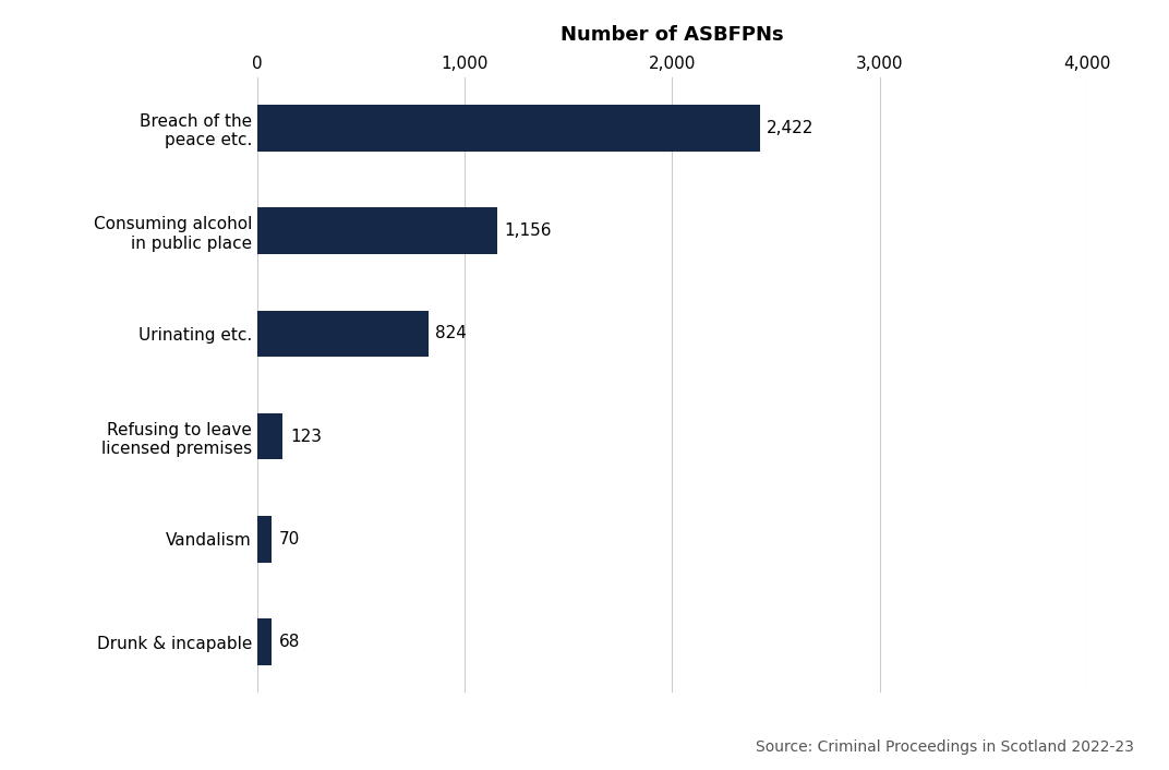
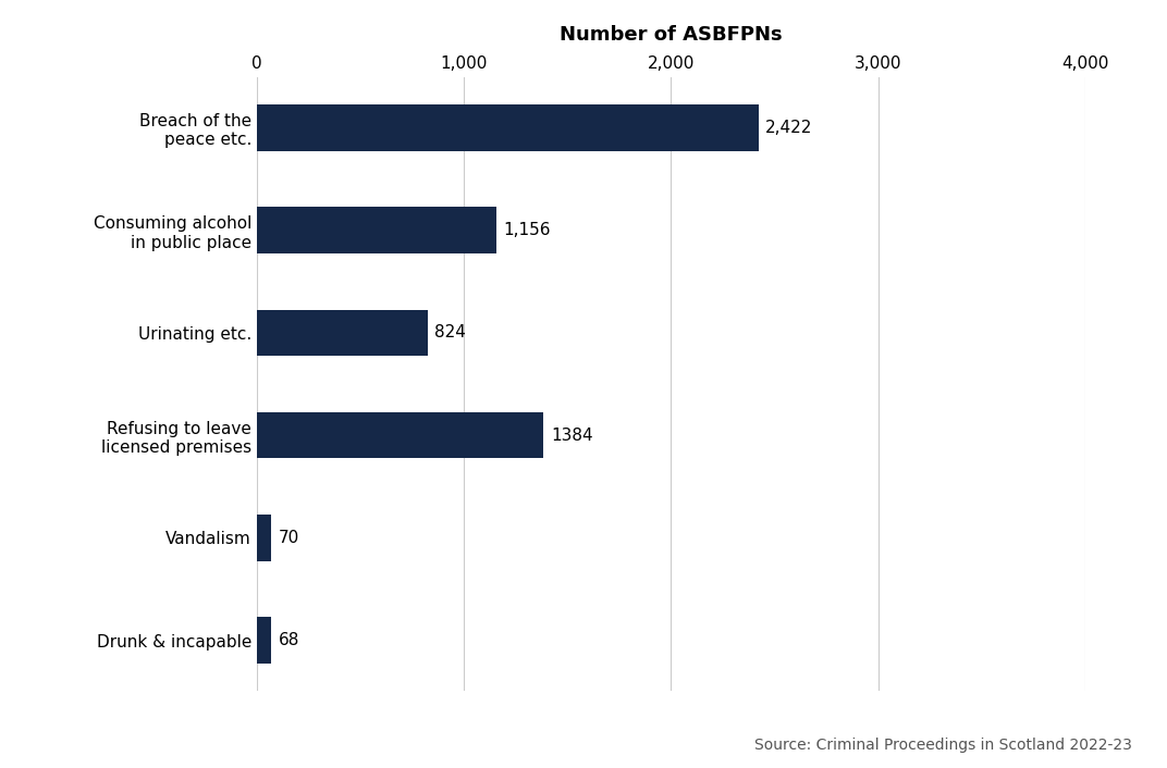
Refusing to leave licensed premises: 123 -> 1384
